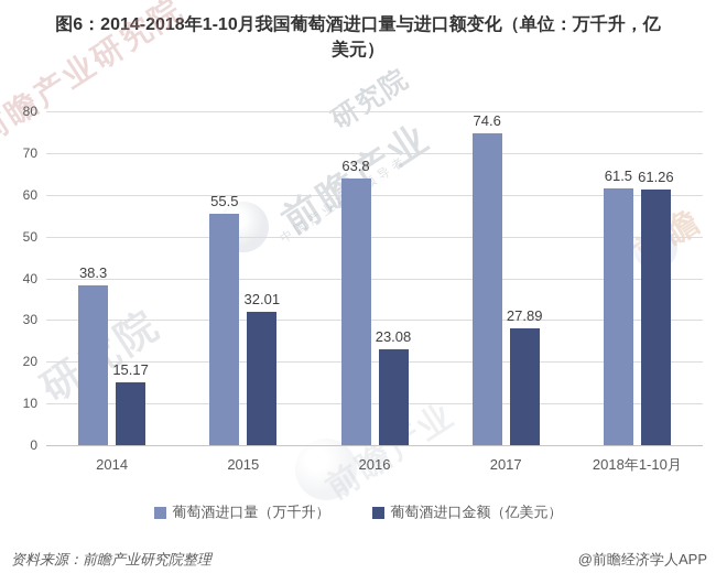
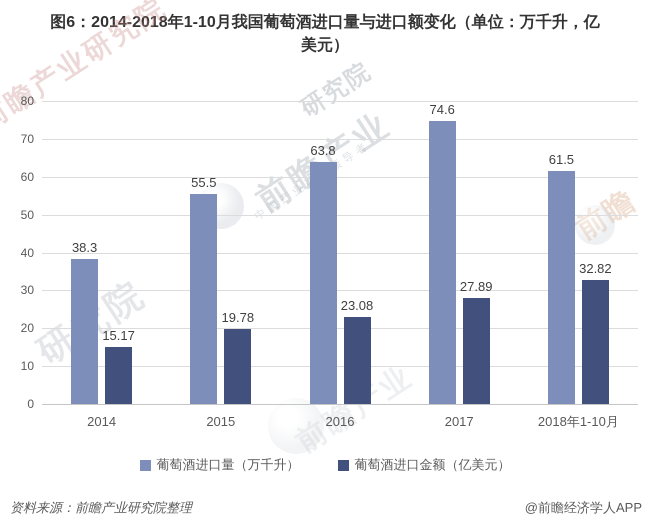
葡萄酒进口金额（亿美元）/2015: 32.01 -> 19.78
葡萄酒进口金额（亿美元）/2018年1-10月: 61.26 -> 32.82
